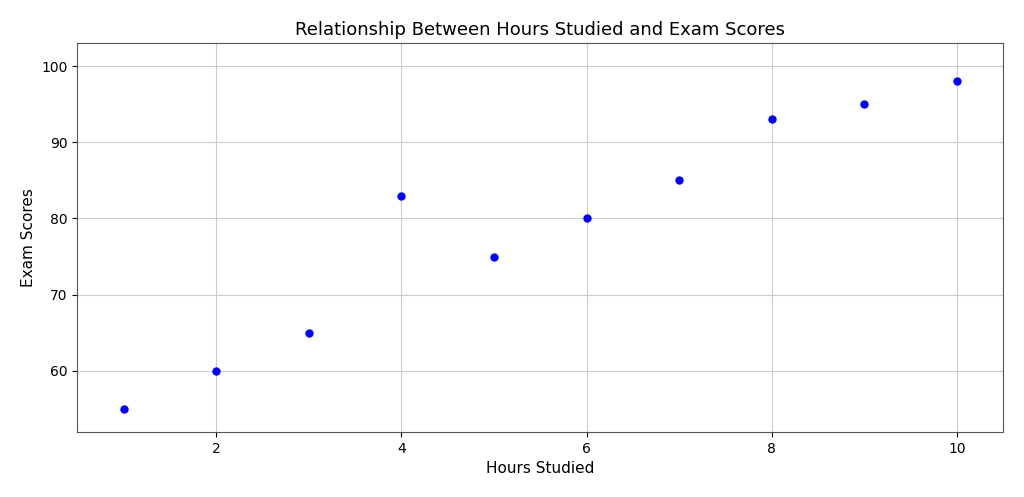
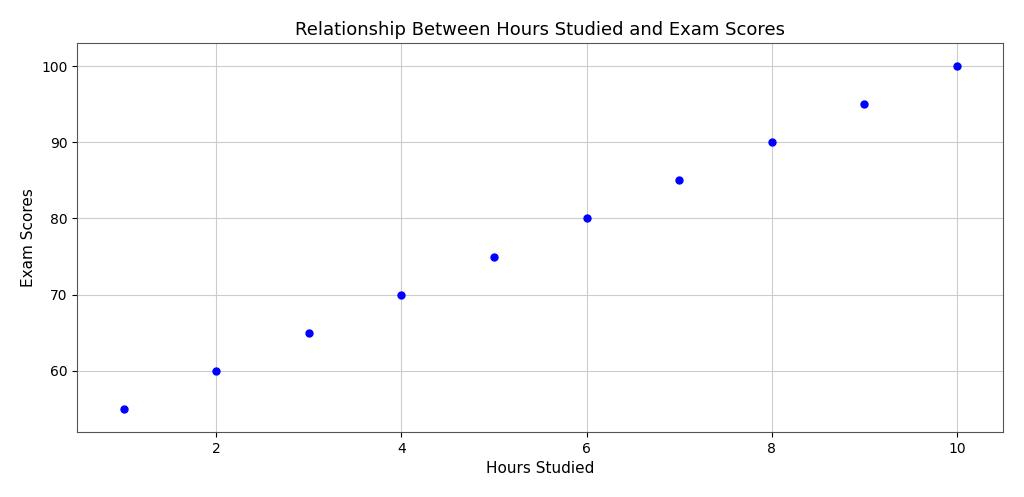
4: 83 -> 70
8: 93 -> 90
10: 98 -> 100
